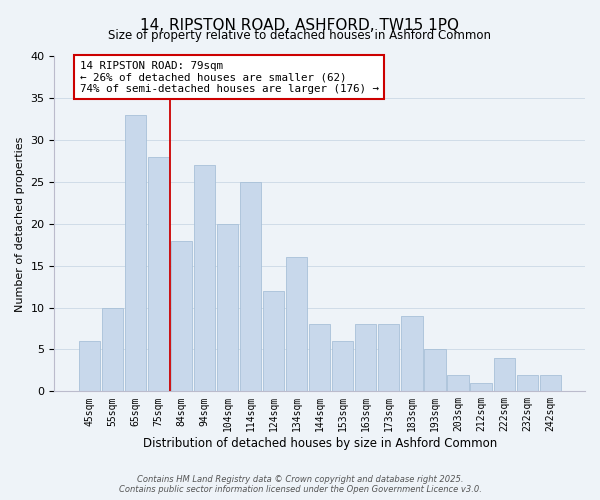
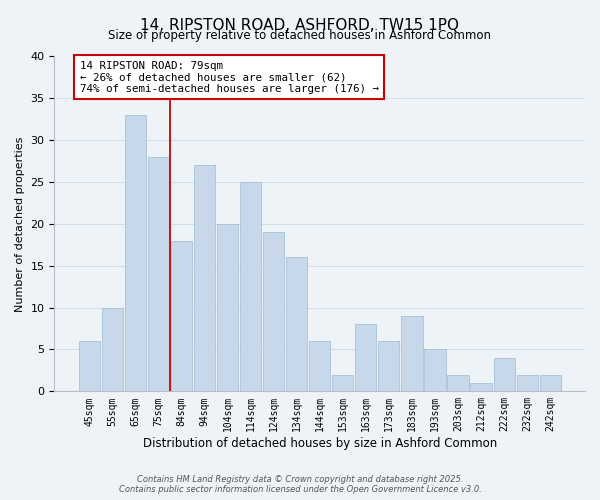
124sqm: 12 -> 19
144sqm: 8 -> 6
153sqm: 6 -> 2
173sqm: 8 -> 6
